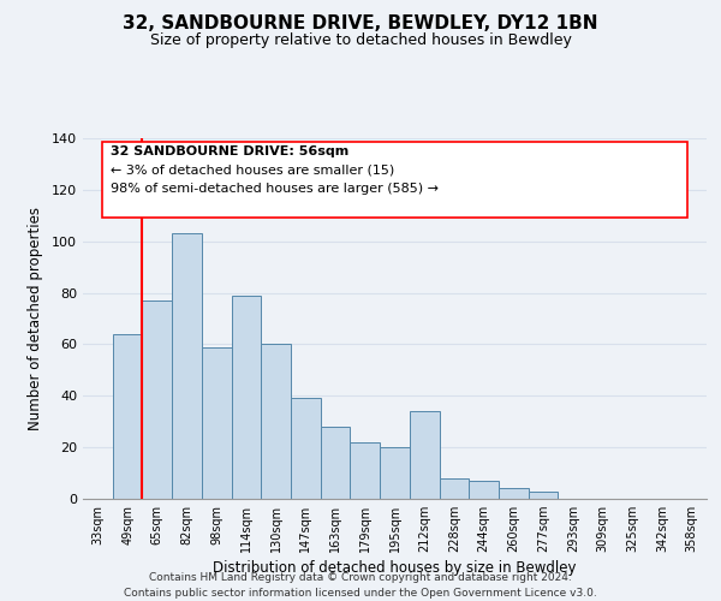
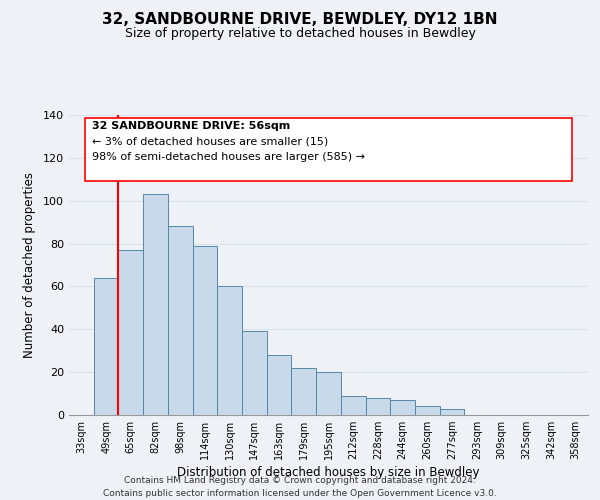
98sqm: 59 -> 88
212sqm: 34 -> 9
